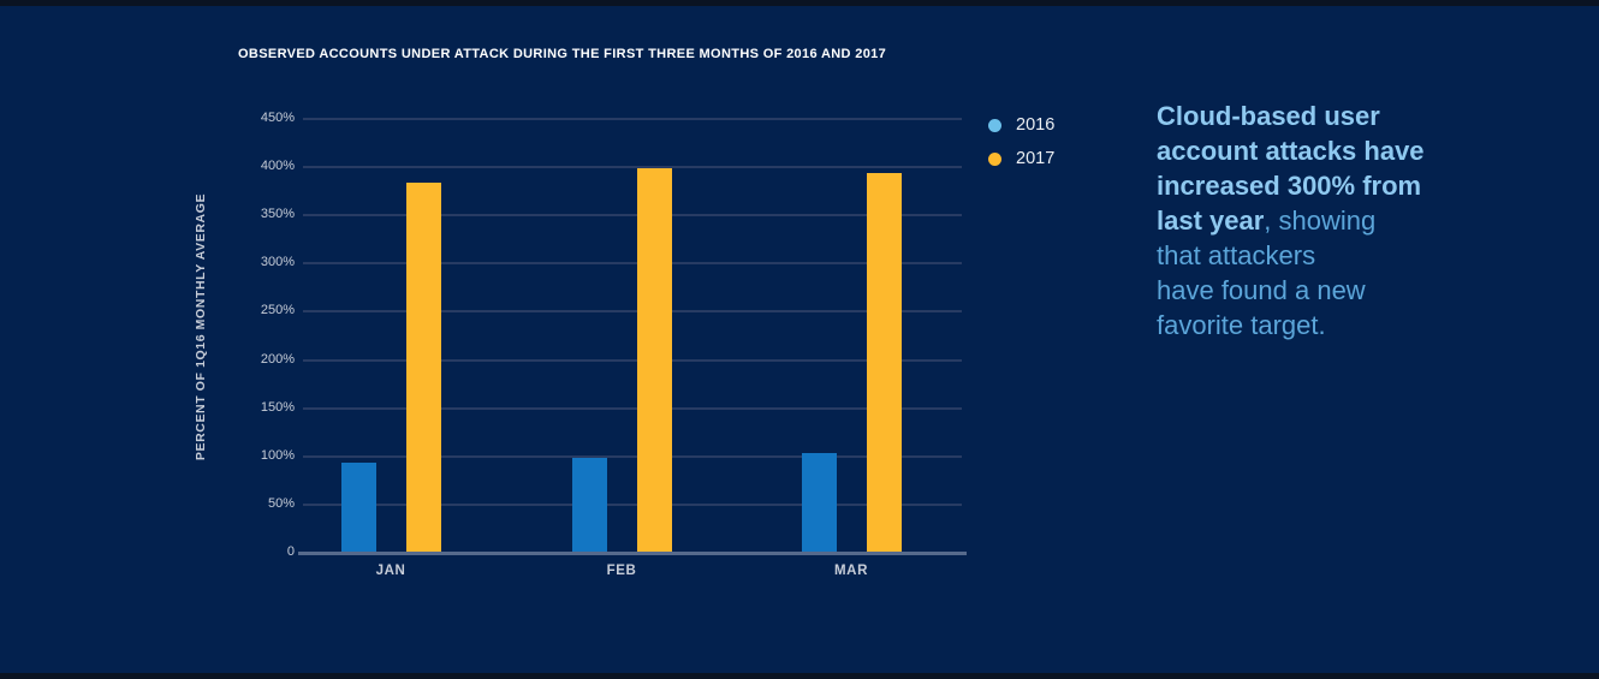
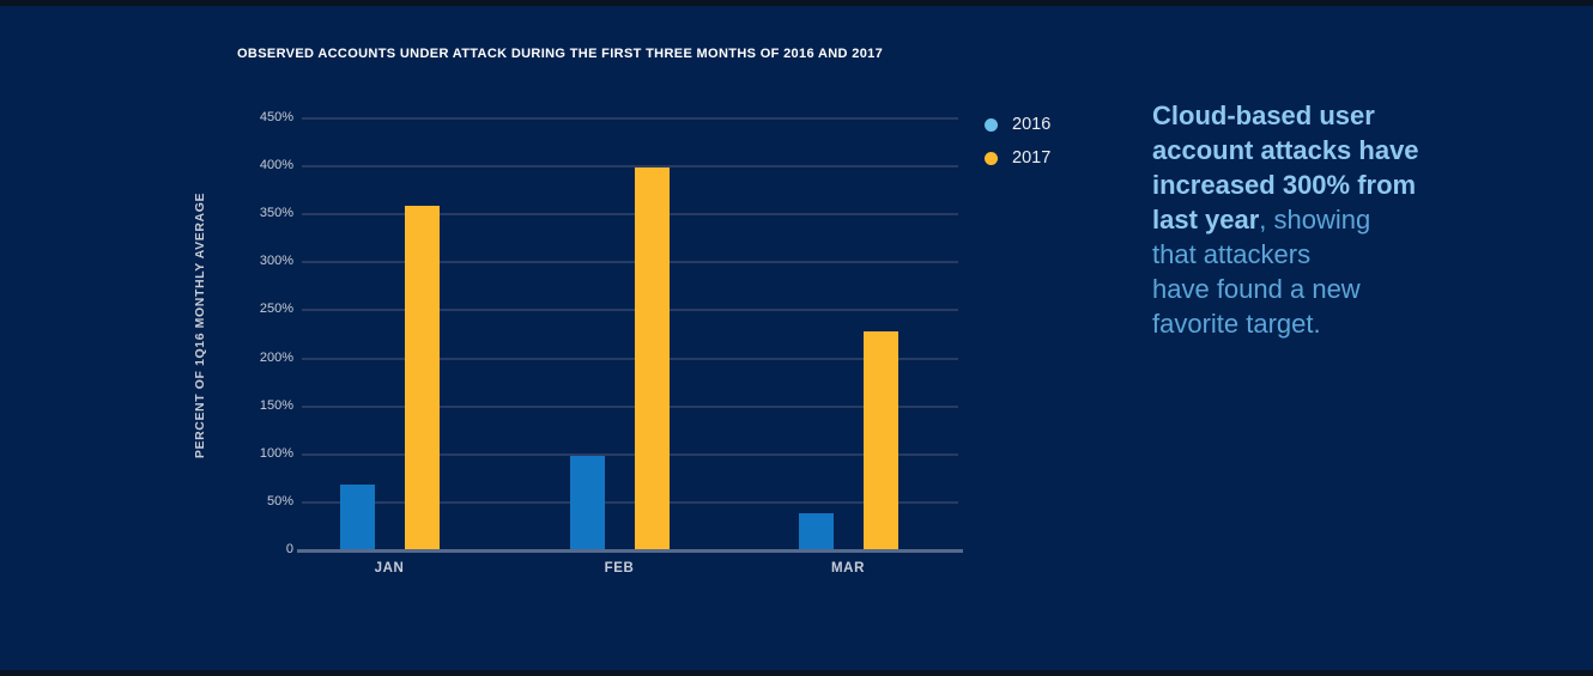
2016/JAN: 100% -> 70%
2017/JAN: 380% -> 360%
2016/MAR: 100% -> 40%
2017/MAR: 400% -> 230%
